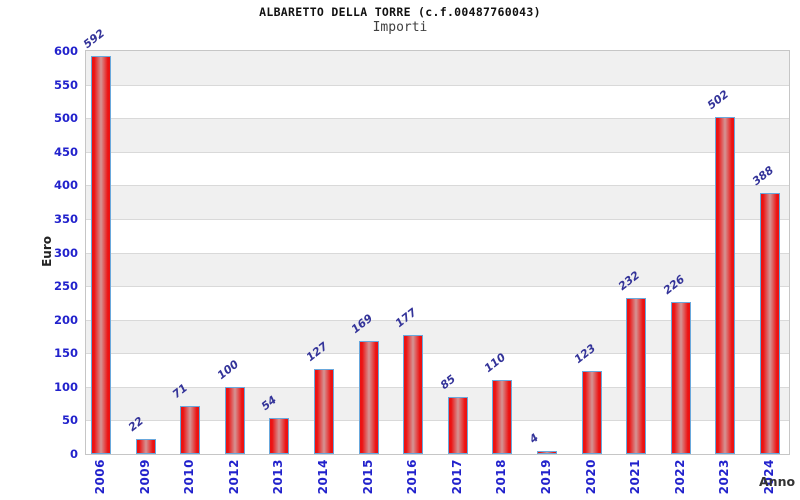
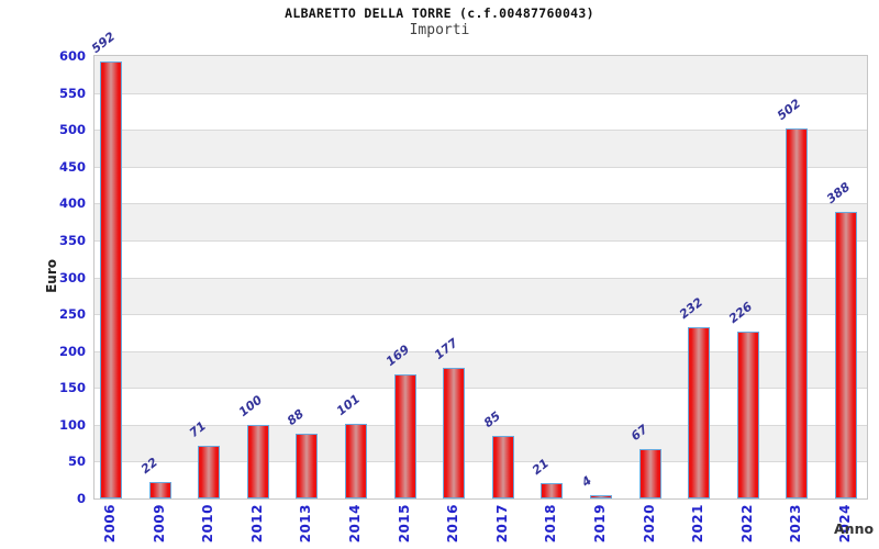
2013: 54 -> 88
2014: 127 -> 101
2018: 110 -> 21
2020: 123 -> 67
